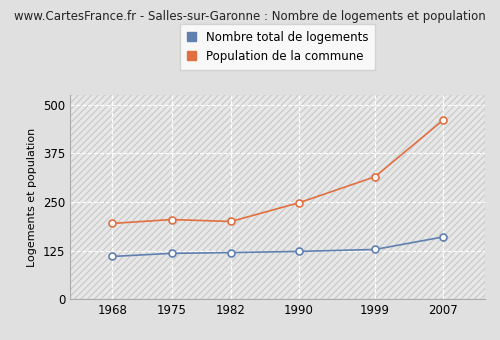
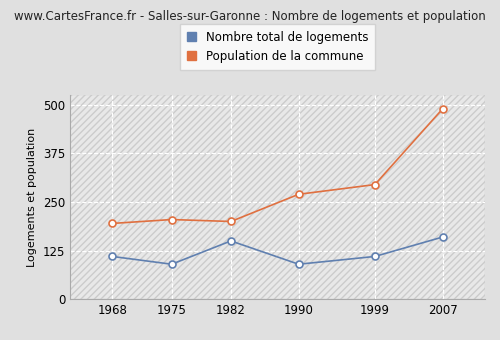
Nombre total de logements/1975: 118 -> 90
Nombre total de logements/1982: 120 -> 150
Nombre total de logements/1990: 123 -> 90
Population de la commune/1990: 248 -> 270
Nombre total de logements/1999: 128 -> 110
Population de la commune/1999: 315 -> 295
Population de la commune/2007: 460 -> 490
